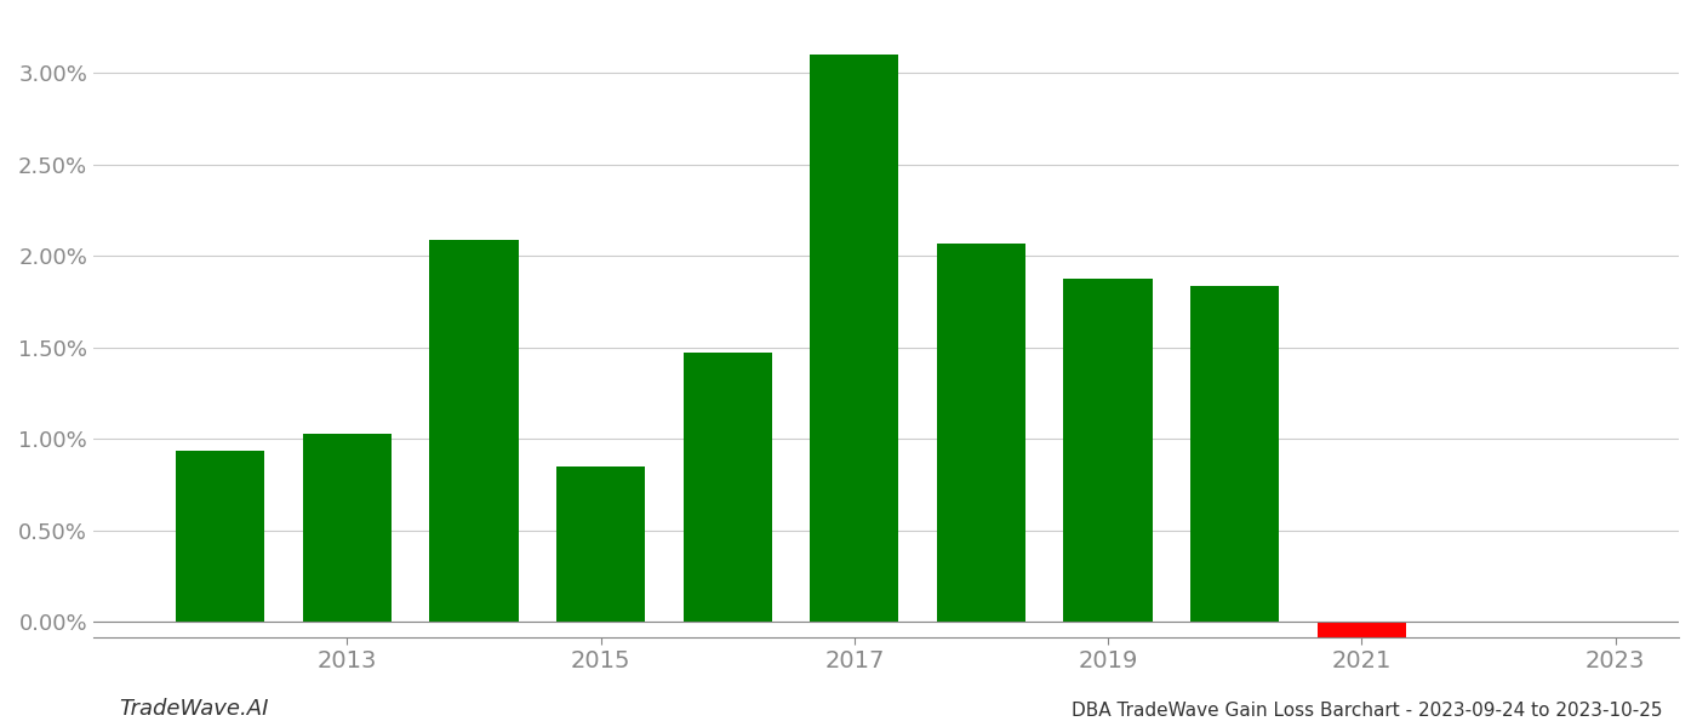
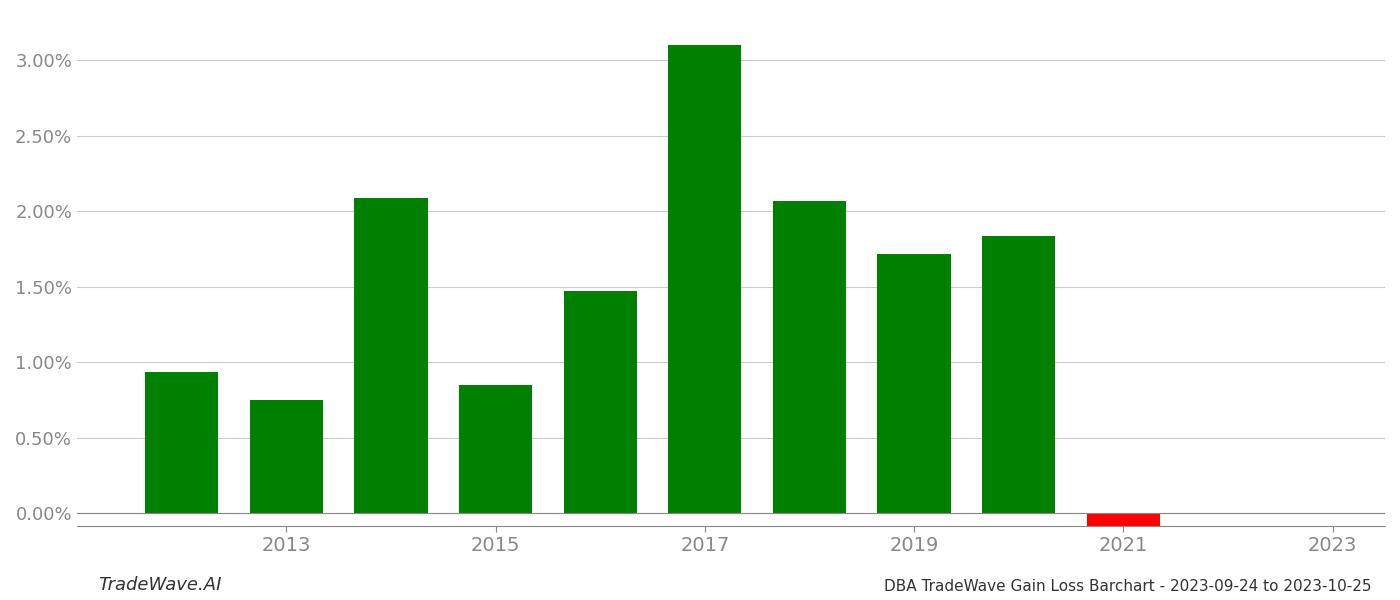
2013: 1.03% -> 0.75%
2019: 1.88% -> 1.72%
